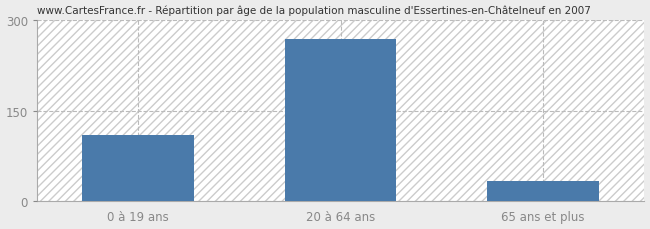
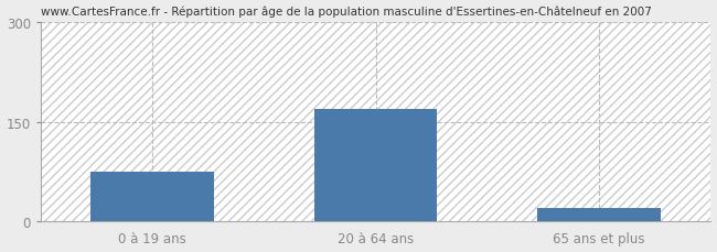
0 à 19 ans: 110 -> 75
20 à 64 ans: 268 -> 170
65 ans et plus: 34 -> 20
